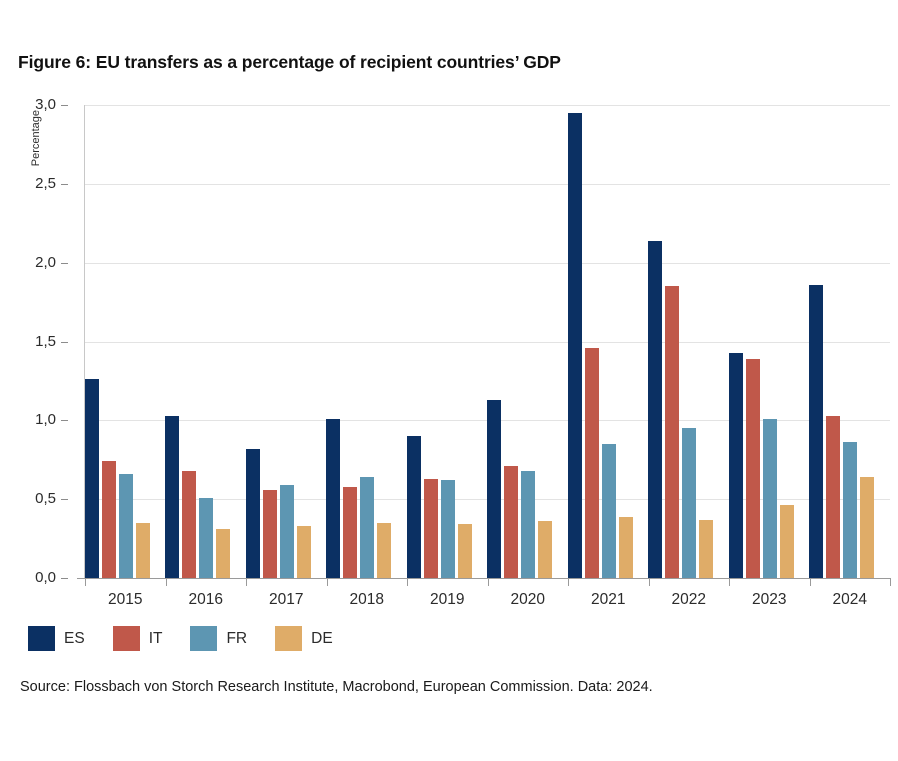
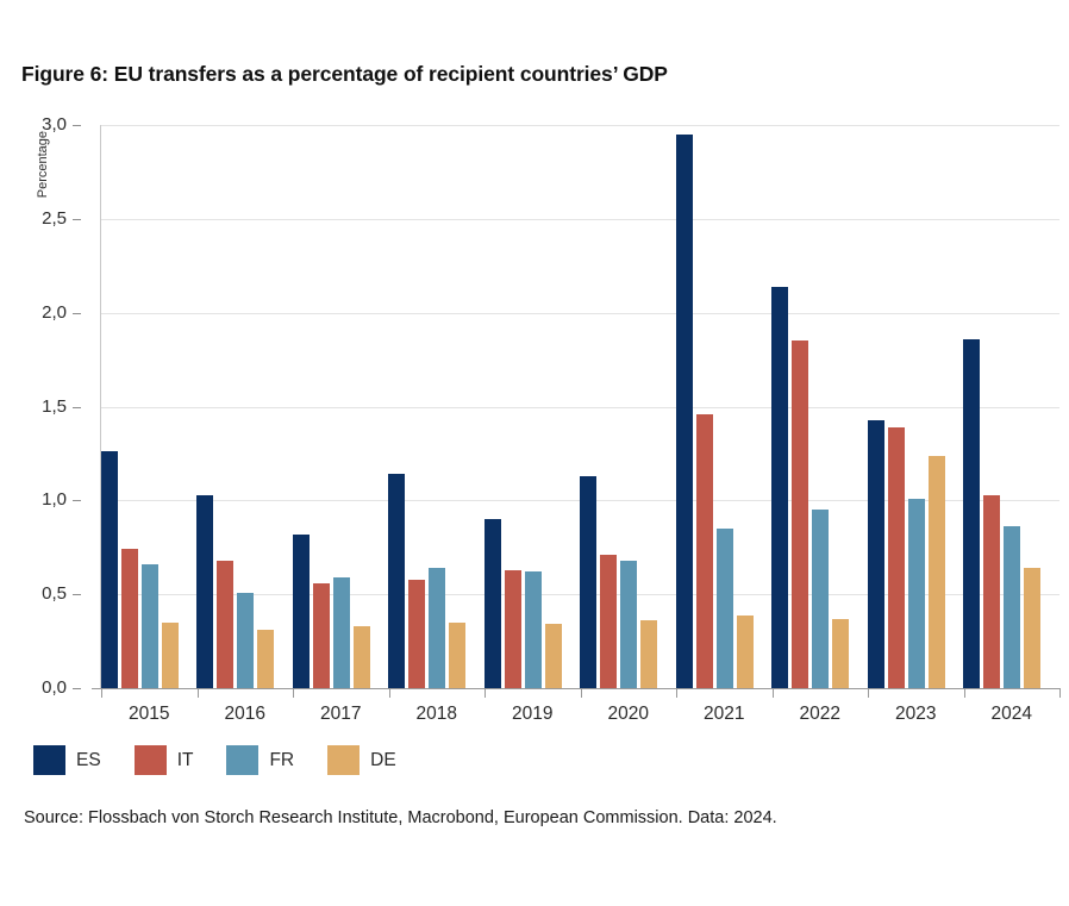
ES/2018: 1,01 -> 1,14
DE/2023: 0,46 -> 1,24
